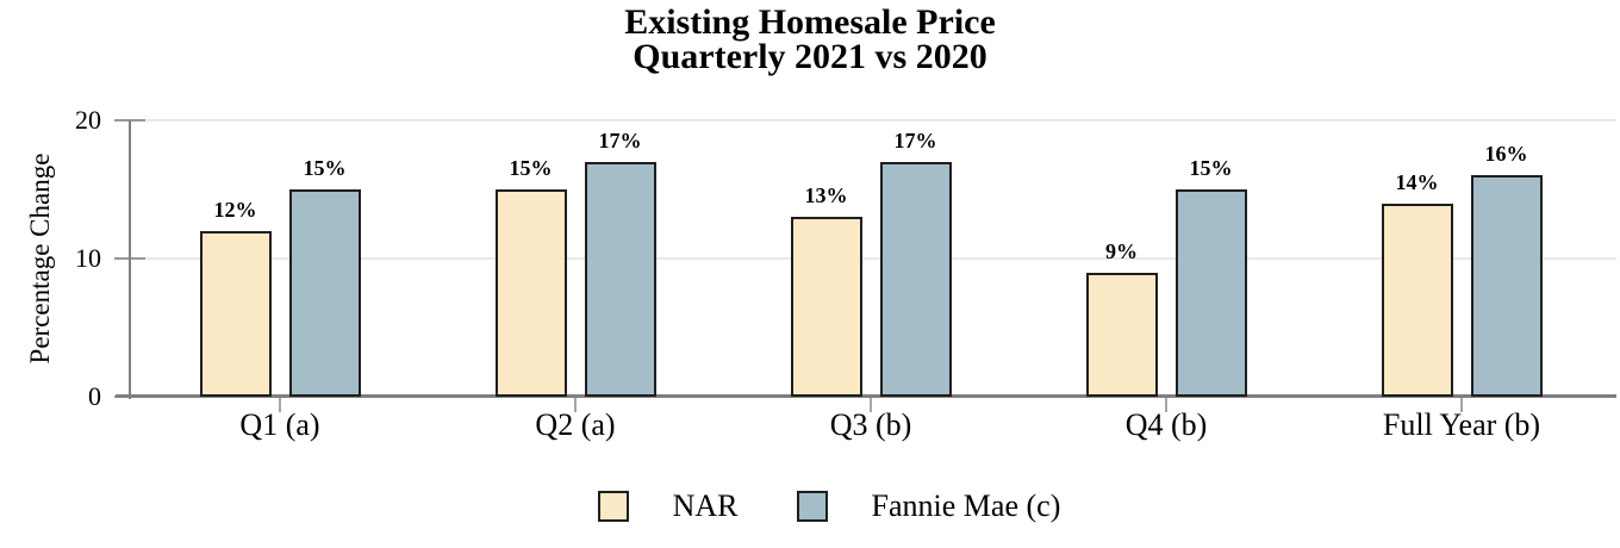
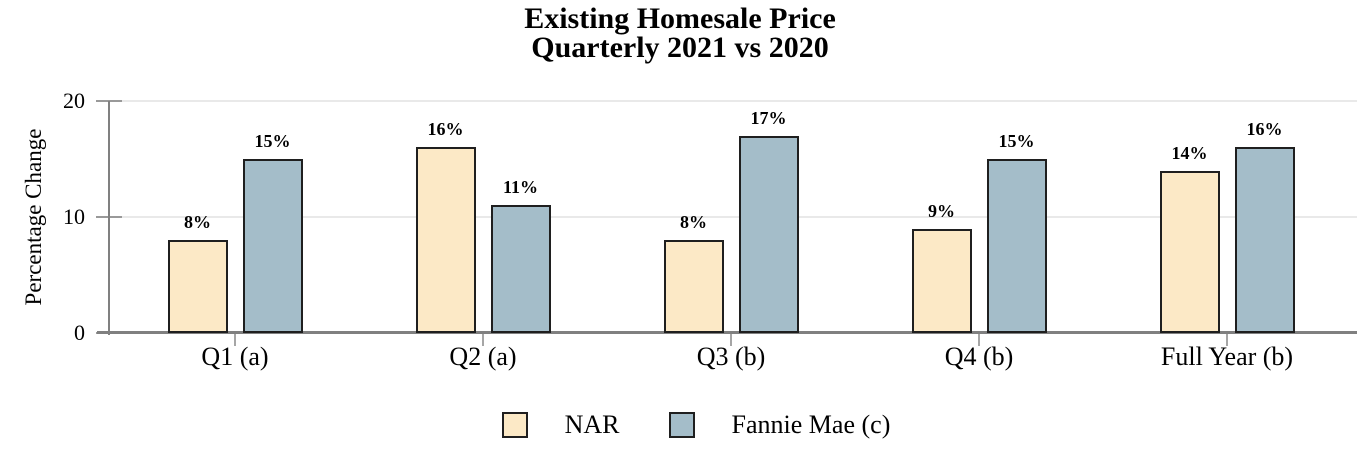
NAR/Q1 (a): 12% -> 8%
NAR/Q2 (a): 15% -> 16%
Fannie Mae (c)/Q2 (a): 17% -> 11%
NAR/Q3 (b): 13% -> 8%
